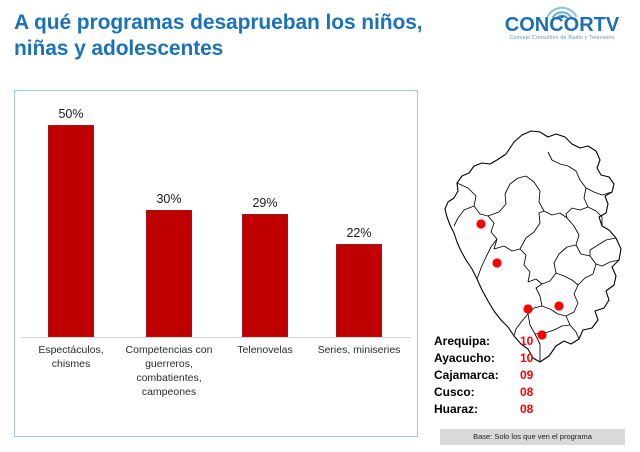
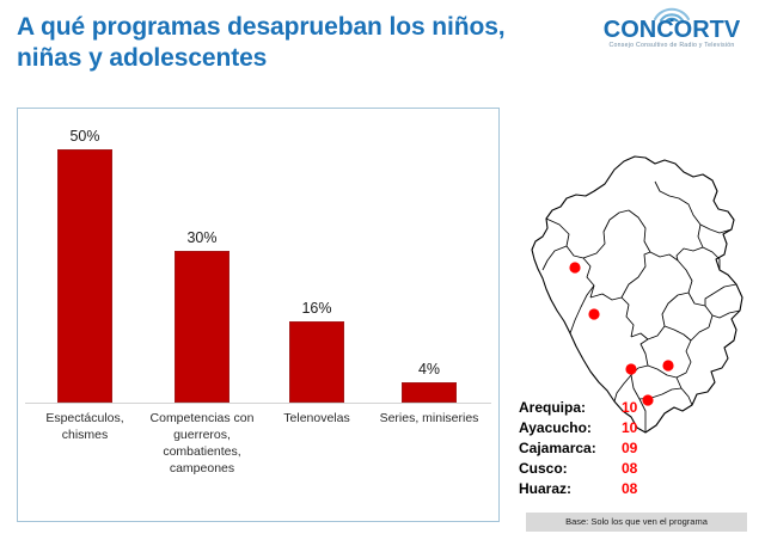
Telenovelas: 29% -> 16%
Series, miniseries: 22% -> 4%
